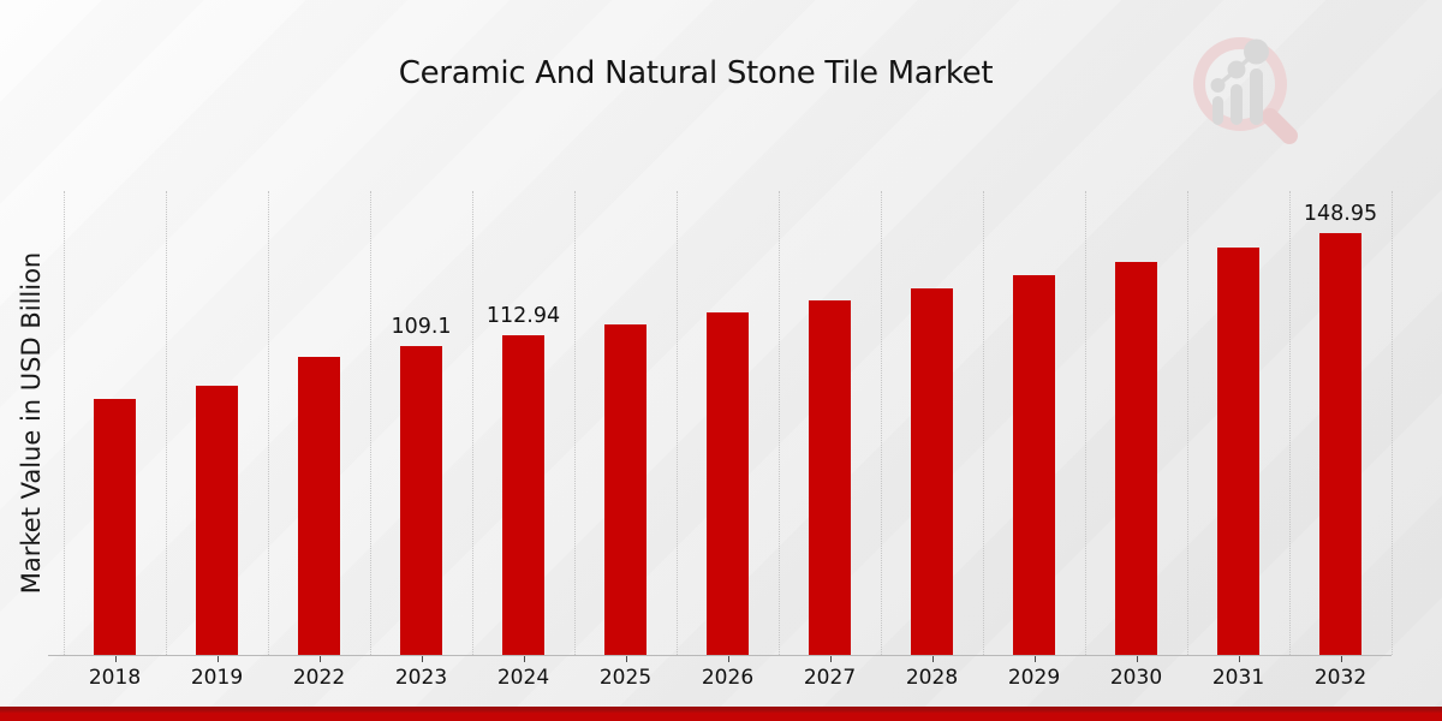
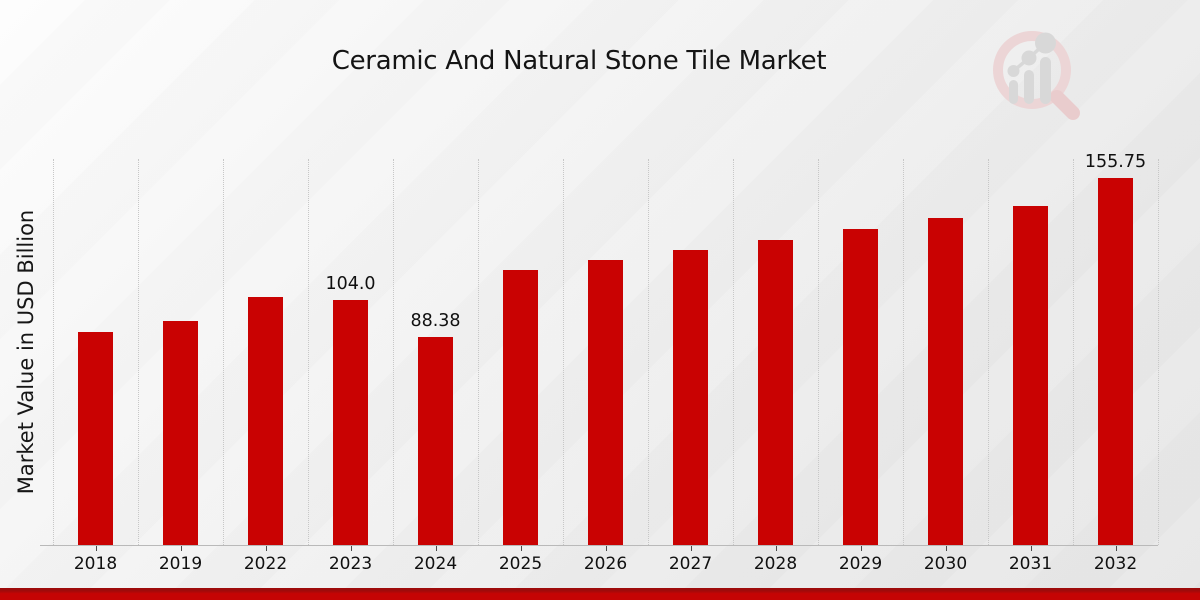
2023: 109.1 -> 104.0
2024: 112.94 -> 88.38
2032: 148.95 -> 155.75
